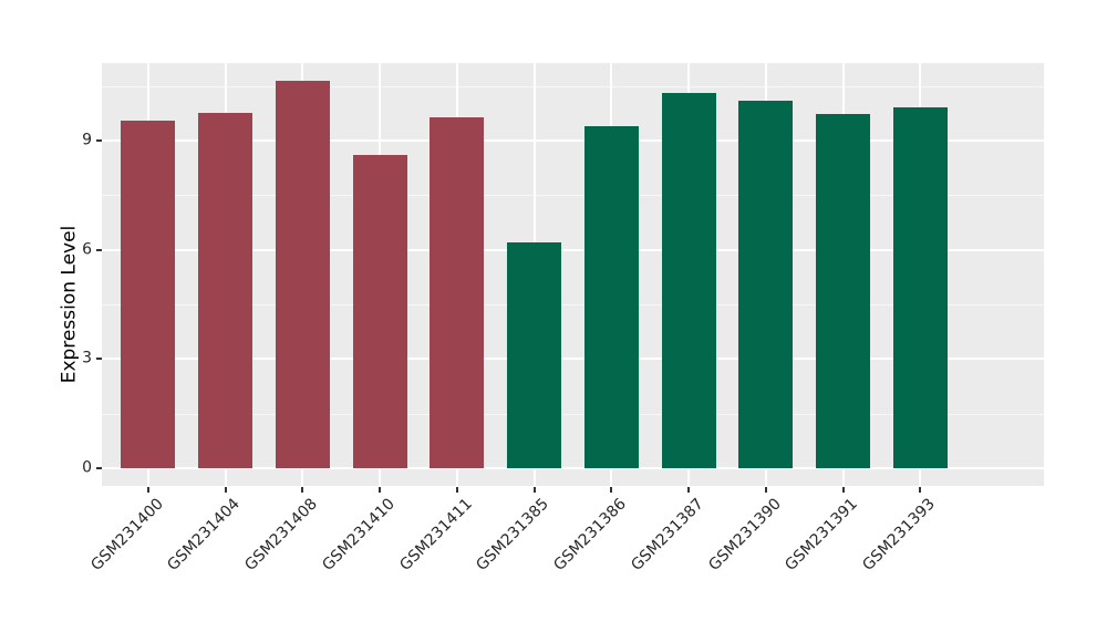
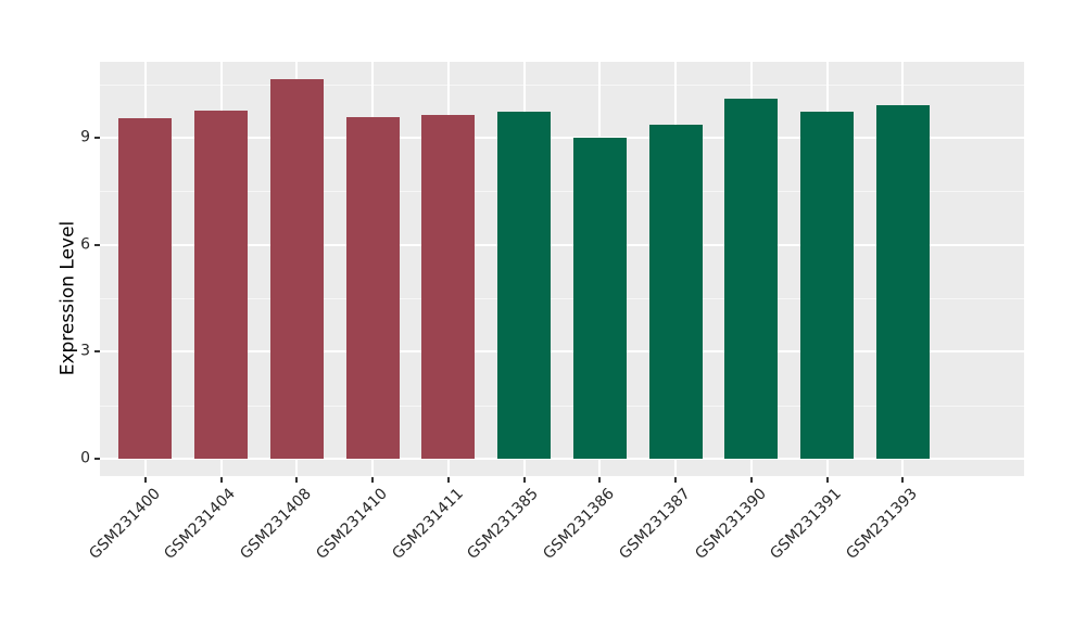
GSM231410: 8.6 -> 9.6
GSM231385: 6.2 -> 9.7
GSM231386: 9.4 -> 9.0
GSM231387: 10.3 -> 9.4
